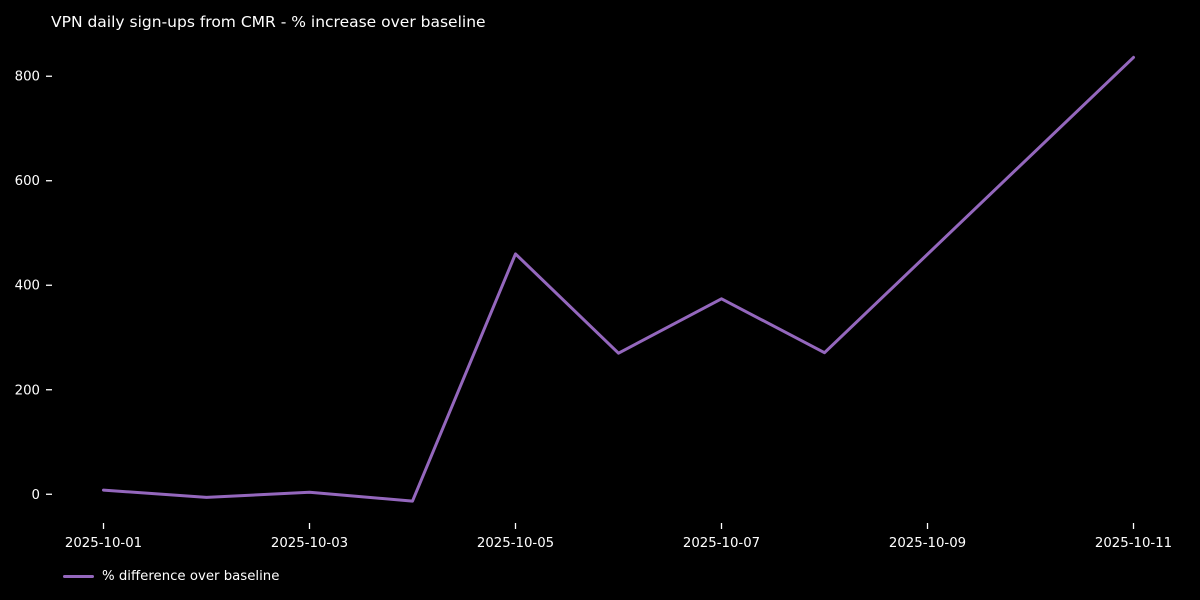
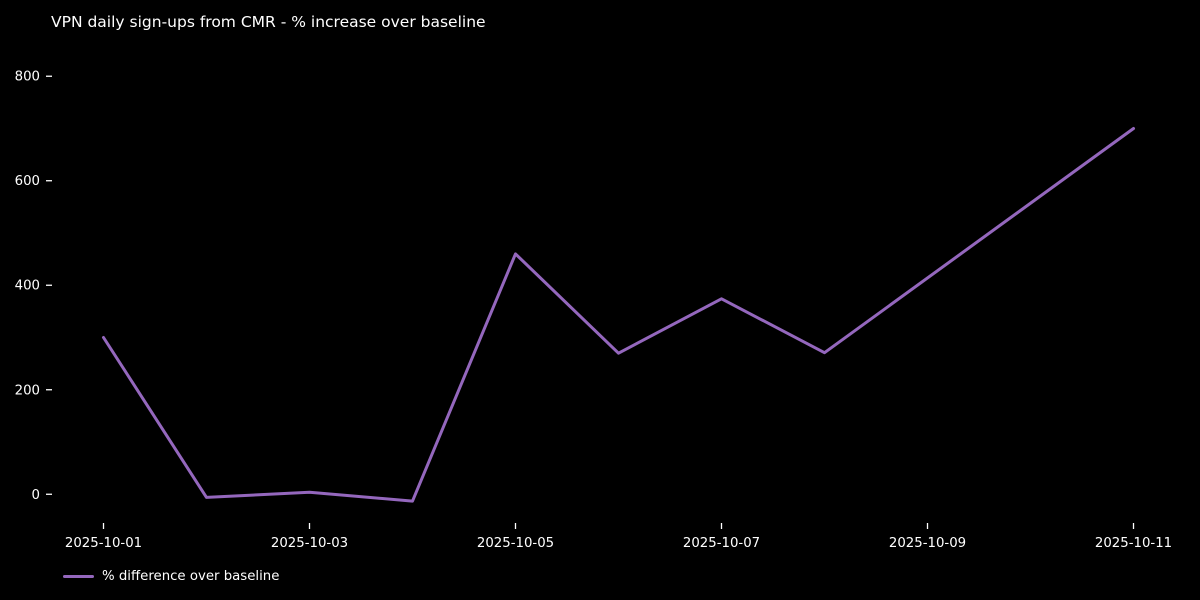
2025-10-01: 10 -> 300
2025-10-11: 840 -> 700
